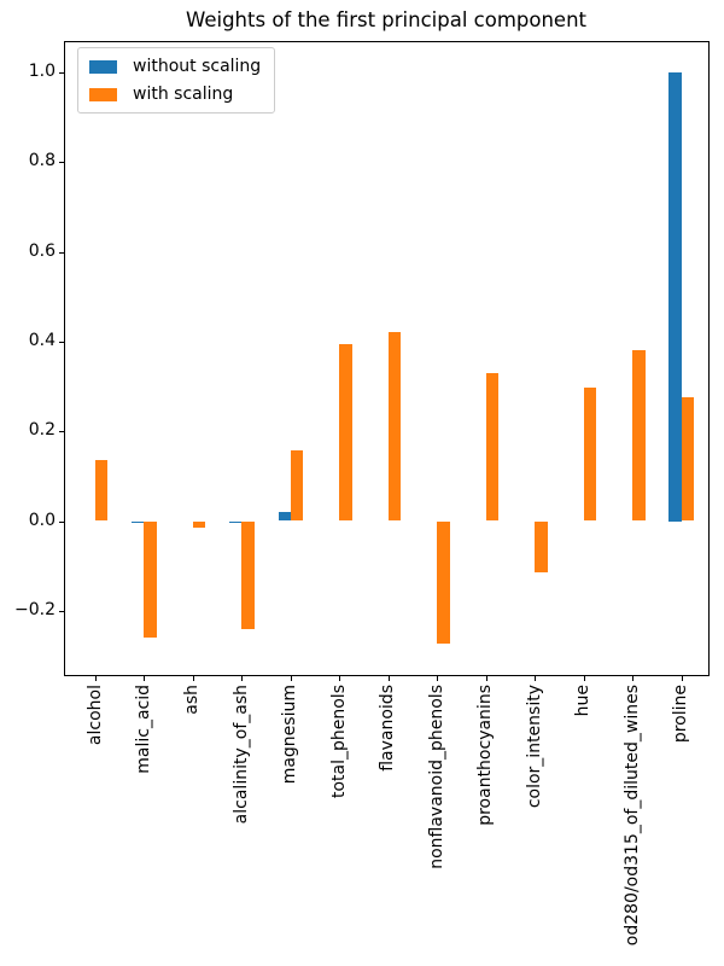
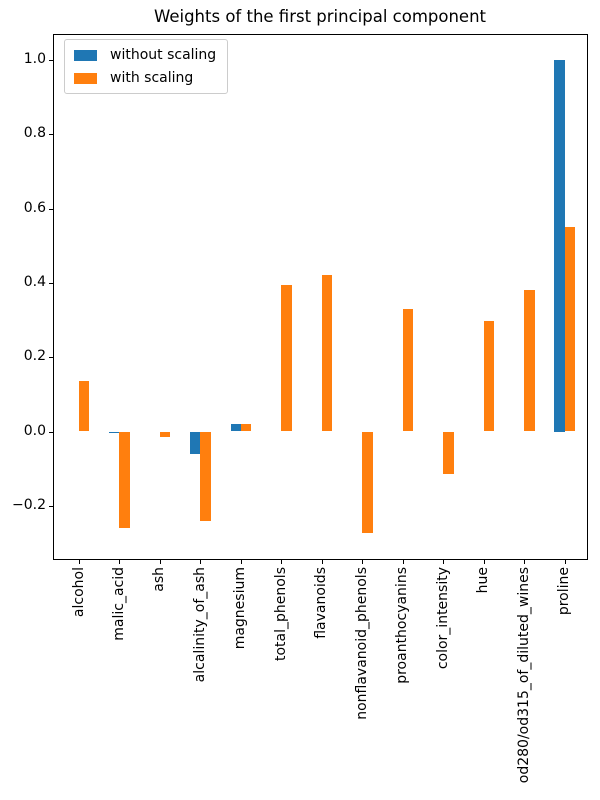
without scaling/alcalinity_of_ash: -0.01 -> -0.06
with scaling/magnesium: 0.16 -> 0.02
with scaling/proline: 0.28 -> 0.55
